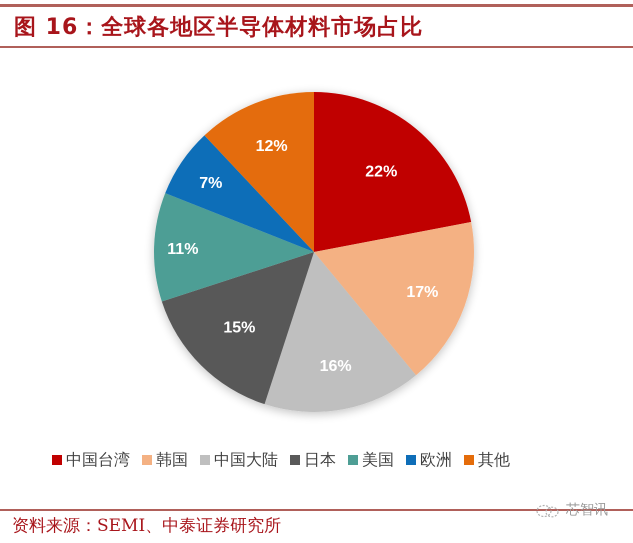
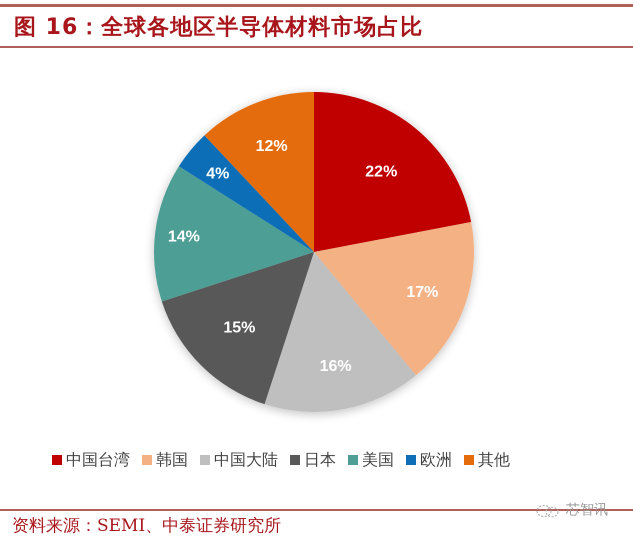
美国: 11% -> 14%
欧洲: 7% -> 4%
